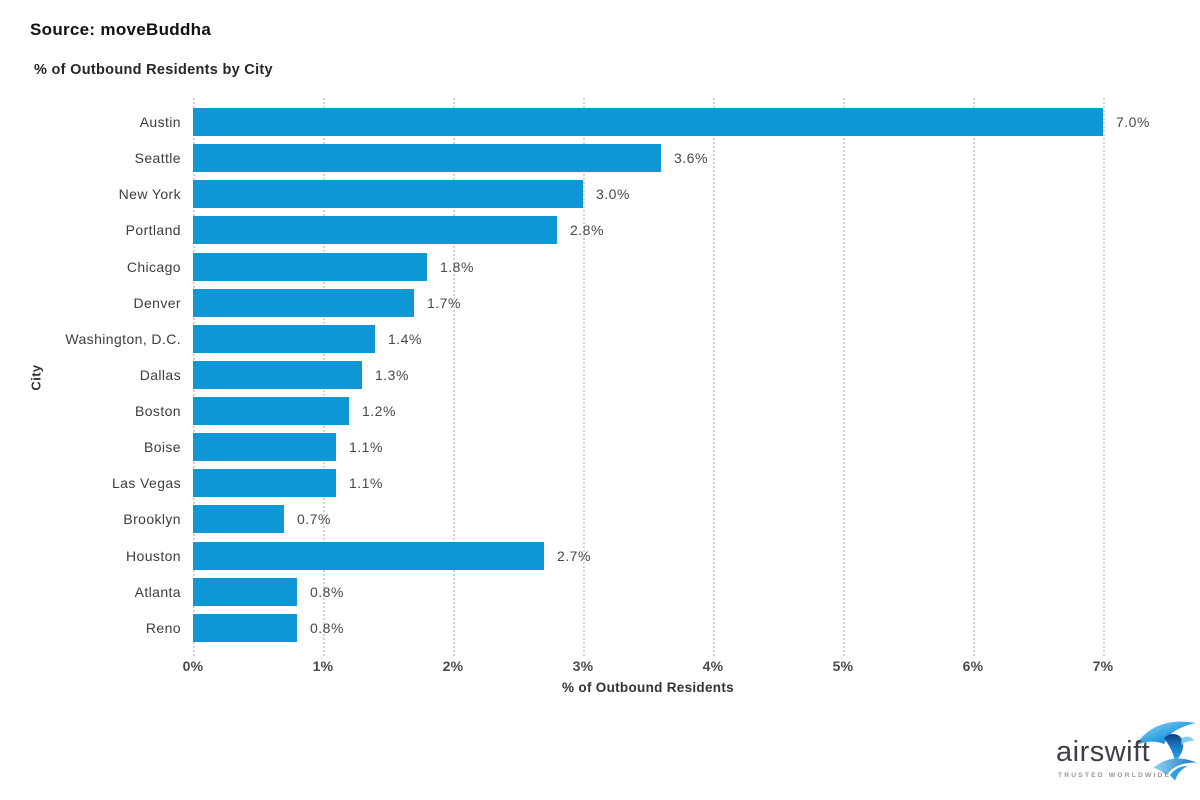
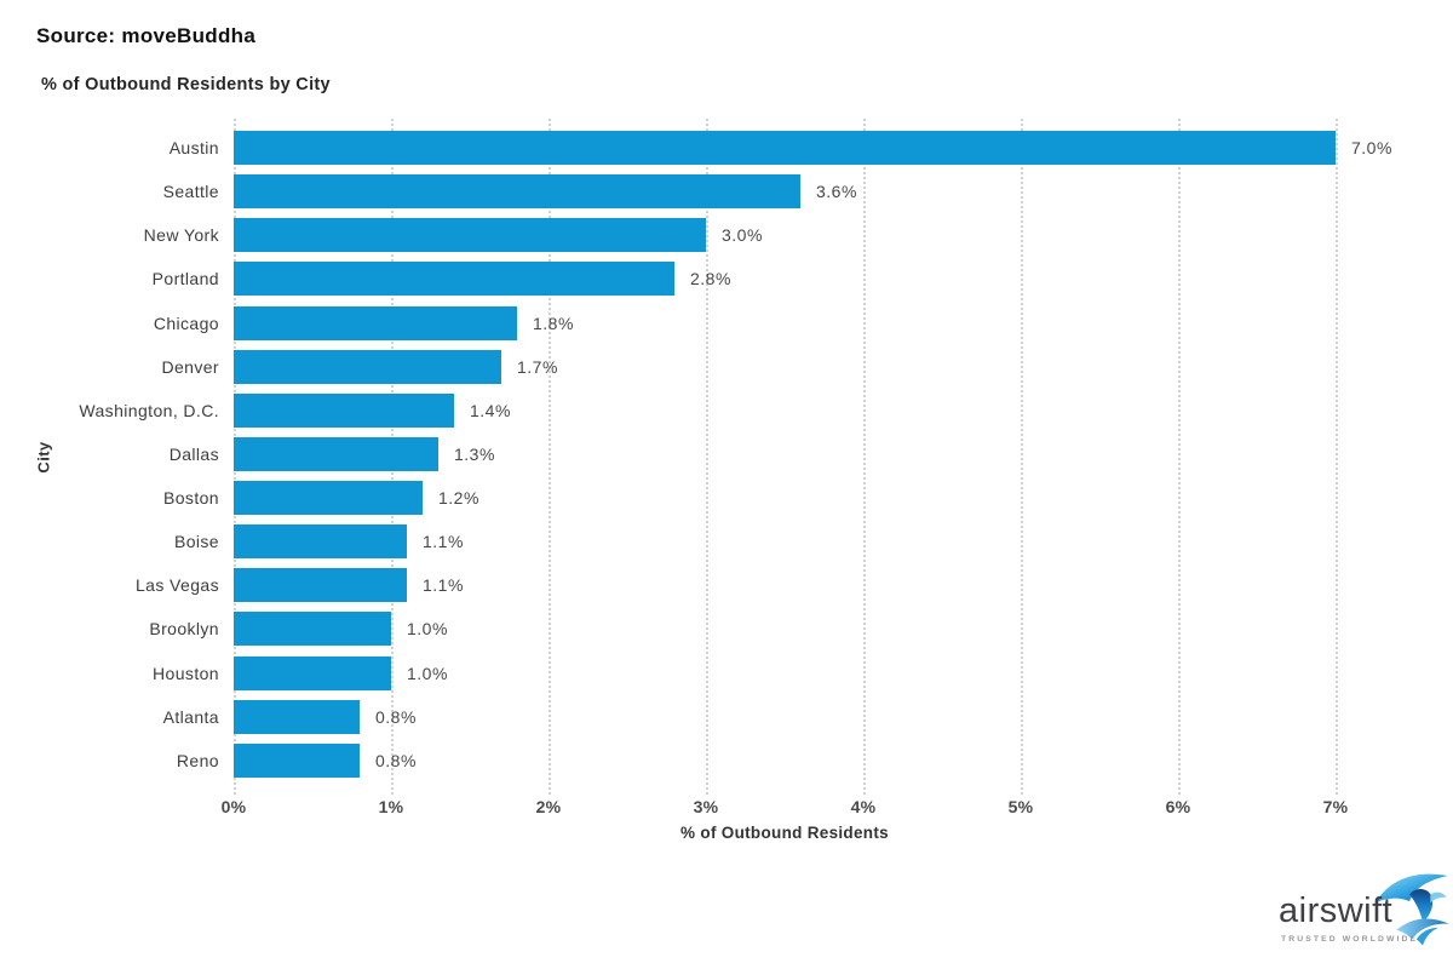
Brooklyn: 0.7% -> 1.0%
Houston: 2.7% -> 1.0%
